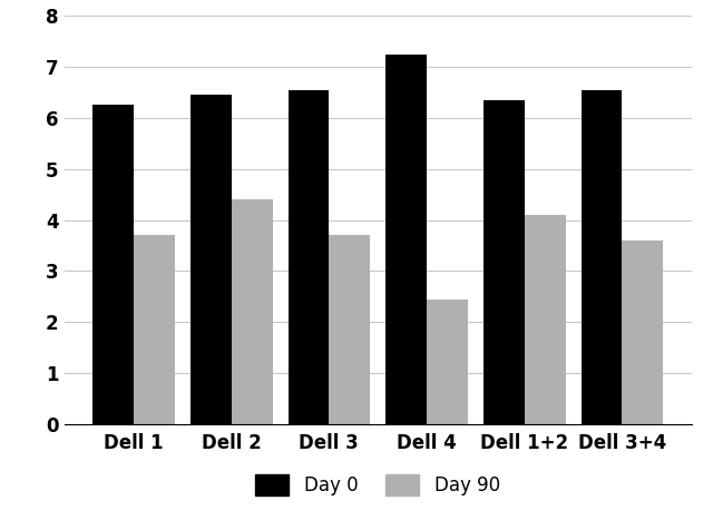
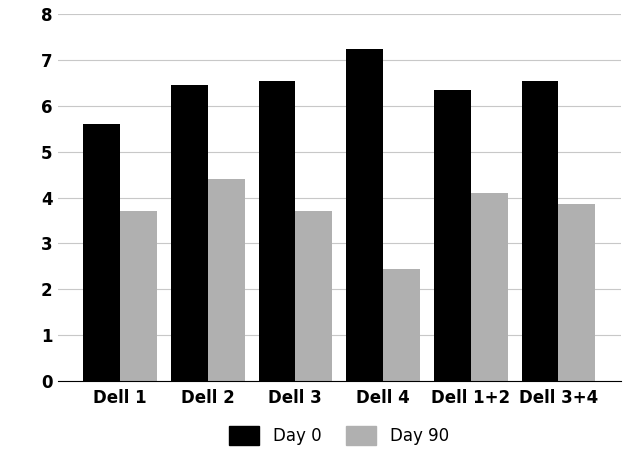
Day 0/Dell 1: 6.25 -> 5.60
Day 90/Dell 3+4: 3.60 -> 3.85
